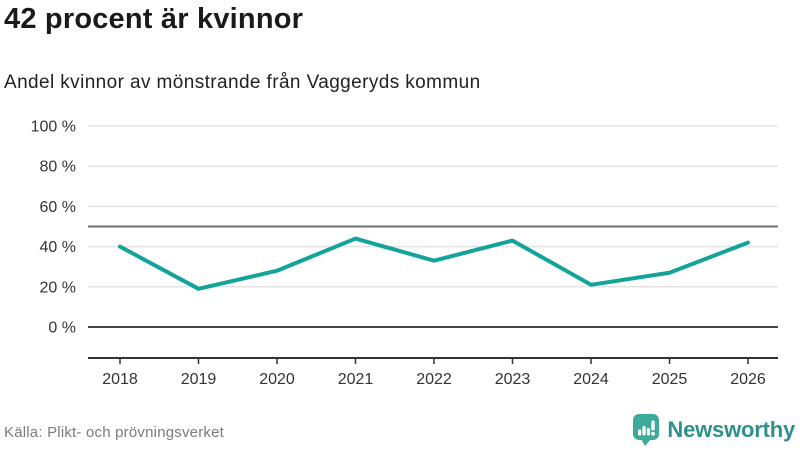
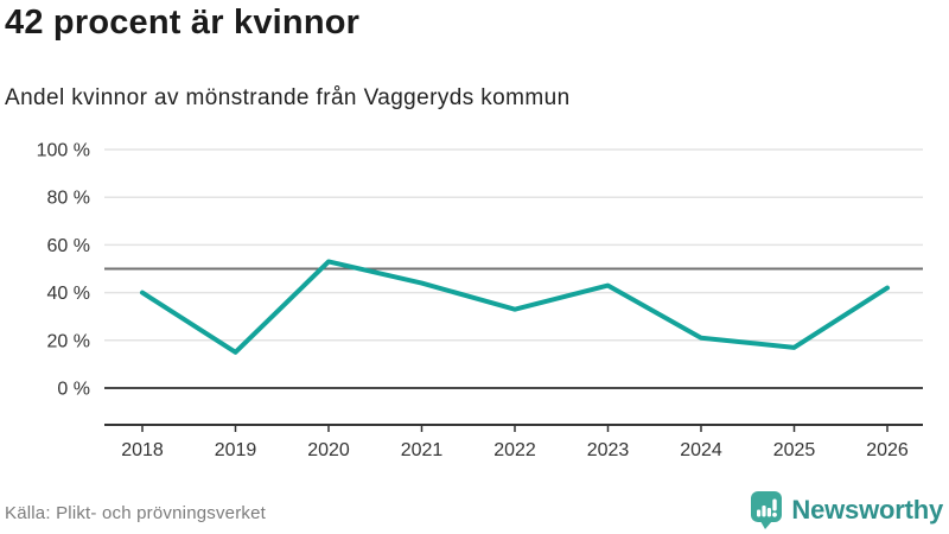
2019: 19% -> 15%
2020: 28% -> 53%
2025: 27% -> 17%
